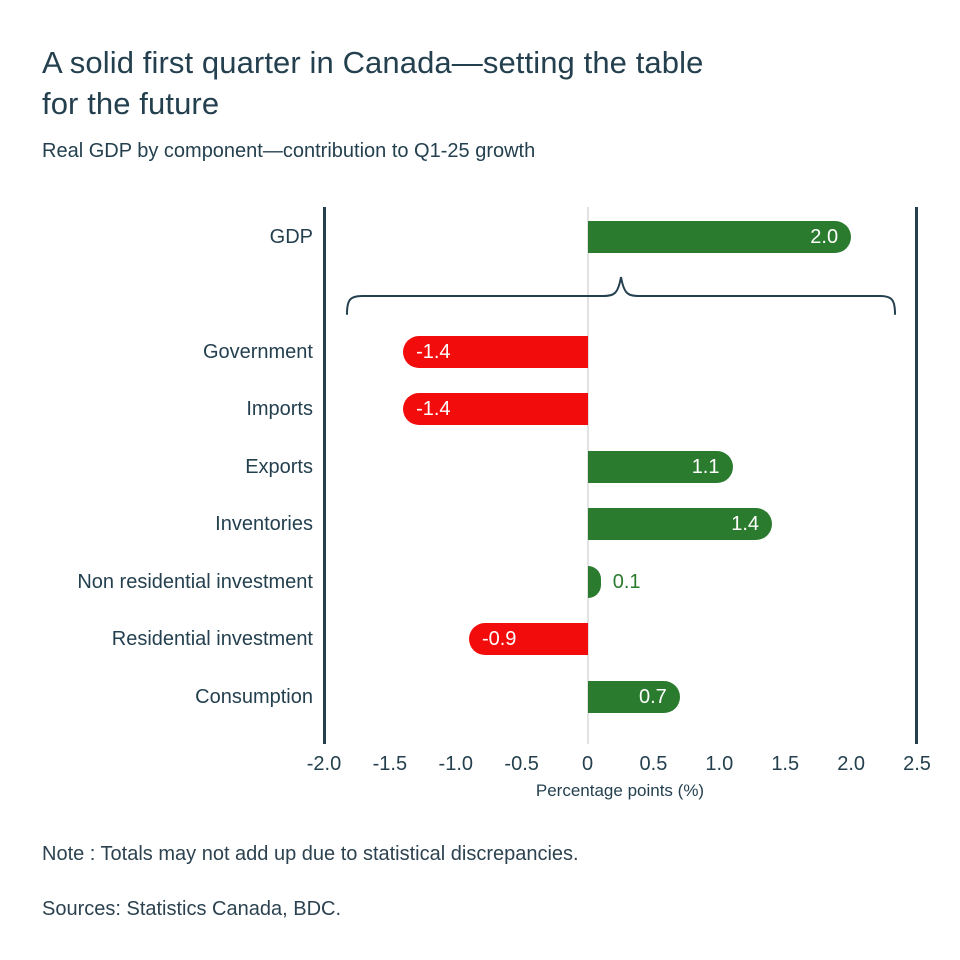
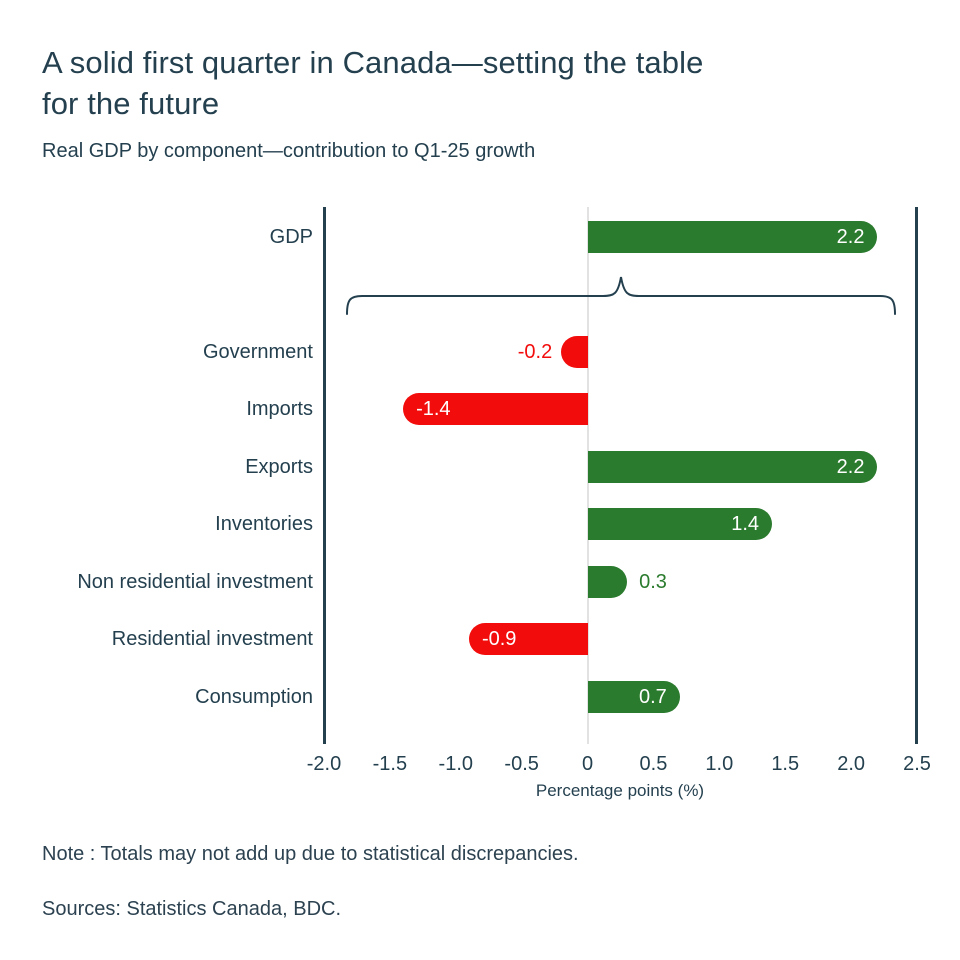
GDP: 2.0 -> 2.2
Government: -1.4 -> -0.2
Exports: 1.1 -> 2.2
Non residential investment: 0.1 -> 0.3
